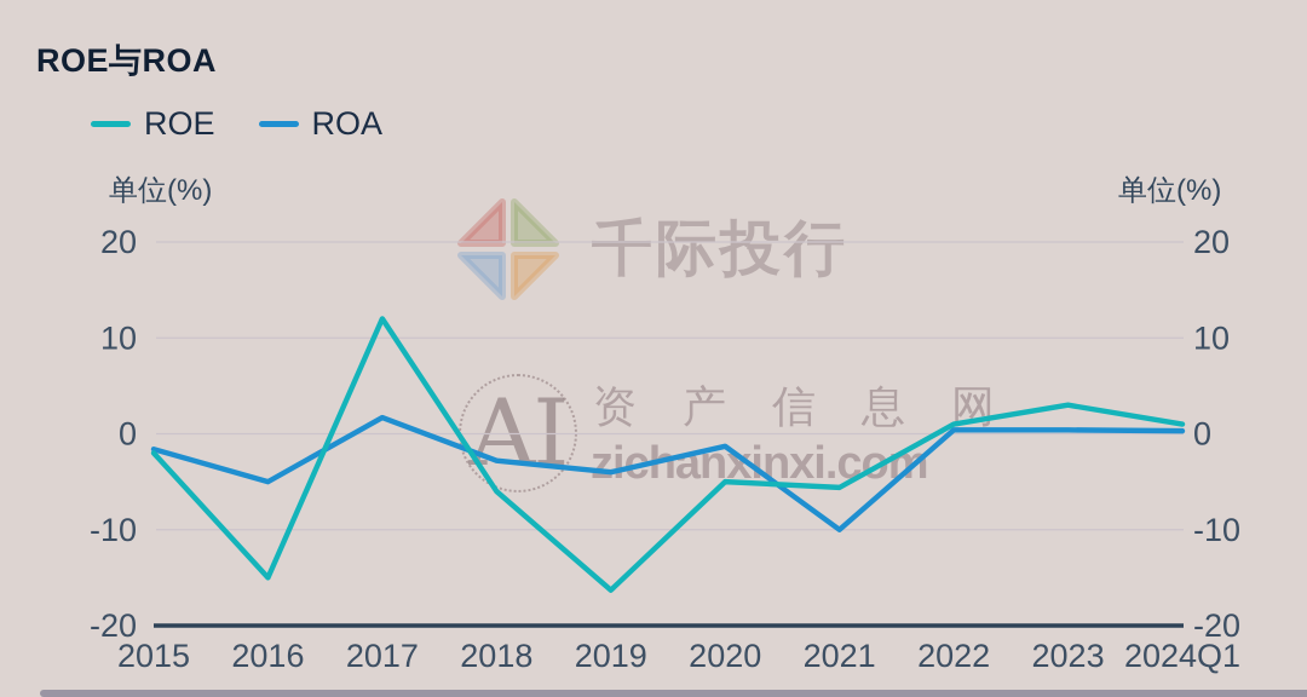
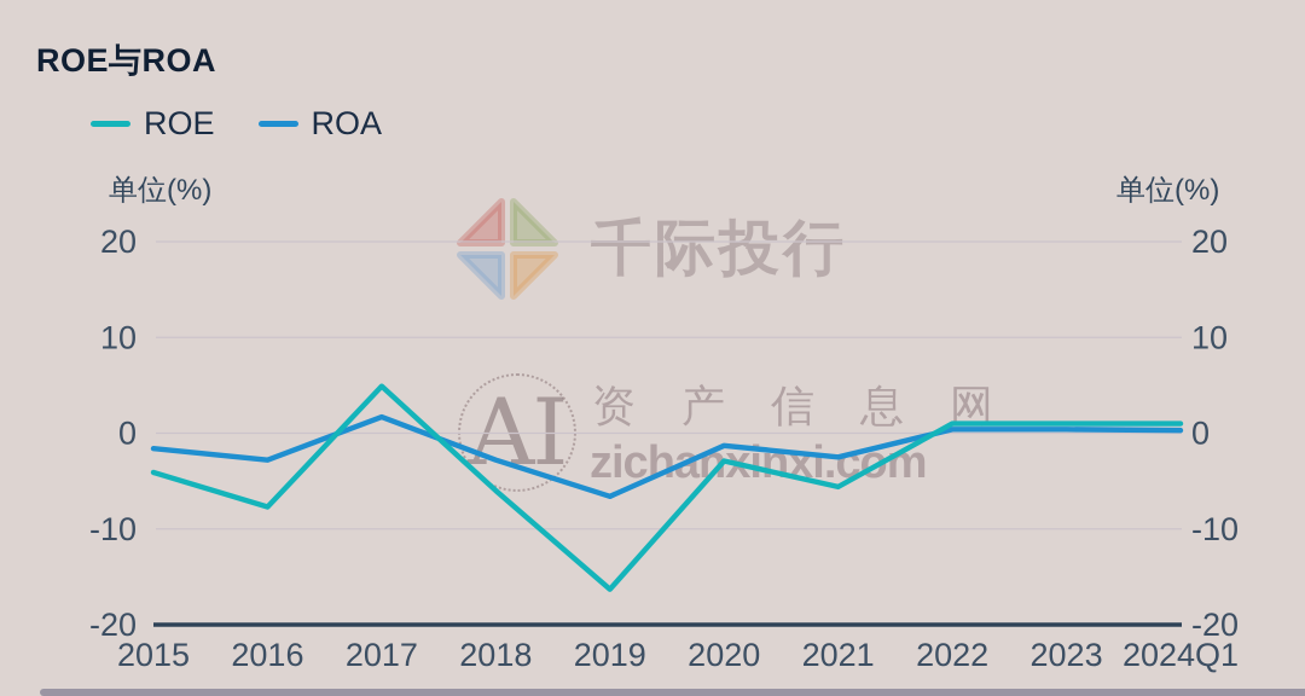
ROE/2015: -2 -> -4
ROE/2016: -15 -> -8
ROA/2016: -5 -> -3
ROE/2017: 12 -> 5
ROA/2019: -4 -> -7
ROE/2020: -5 -> -3
ROA/2021: -10 -> -2
ROE/2023: 3 -> 1
